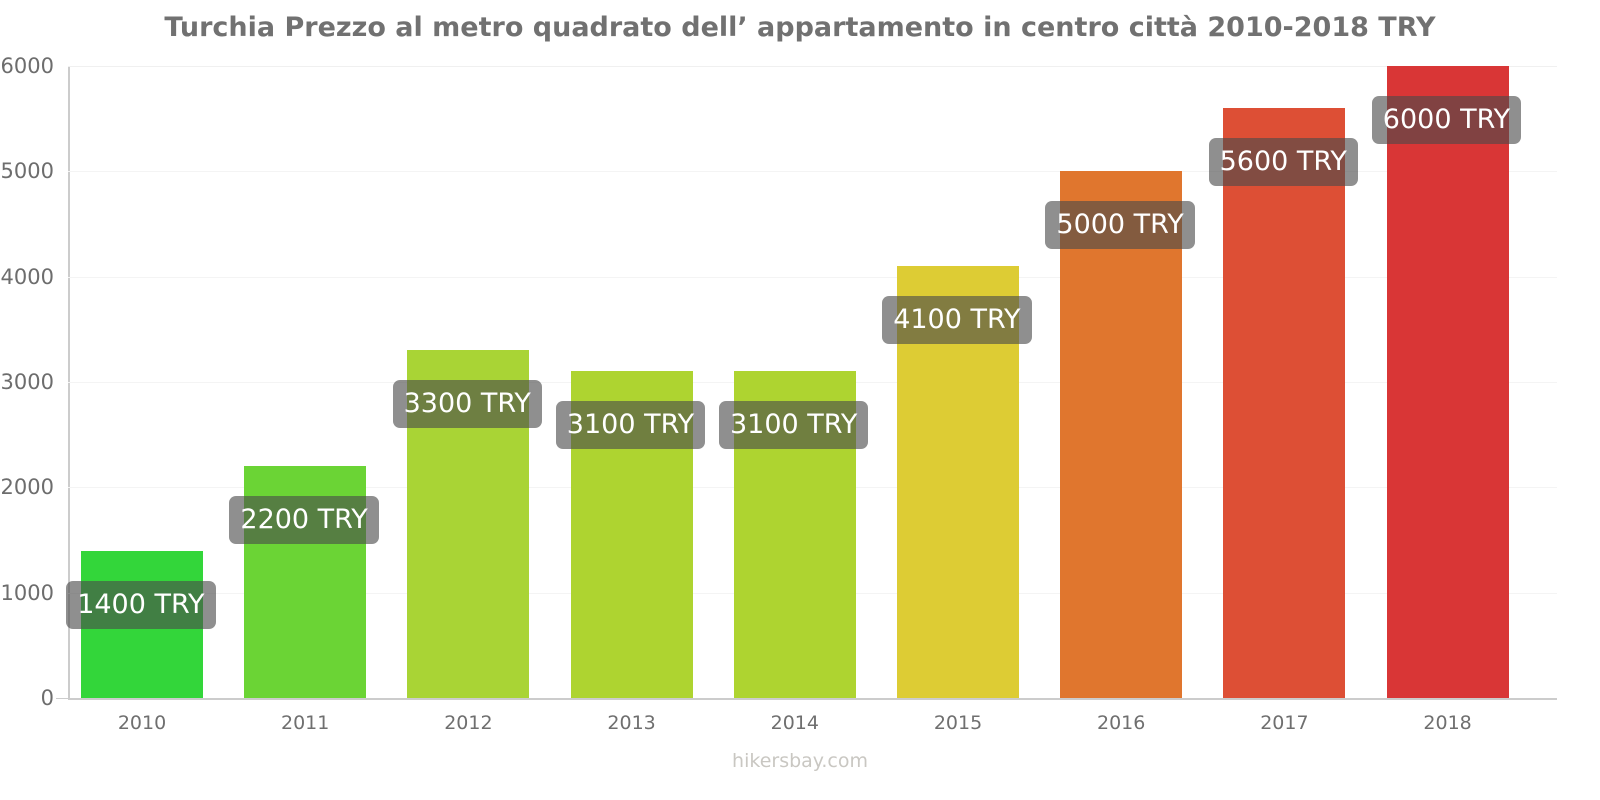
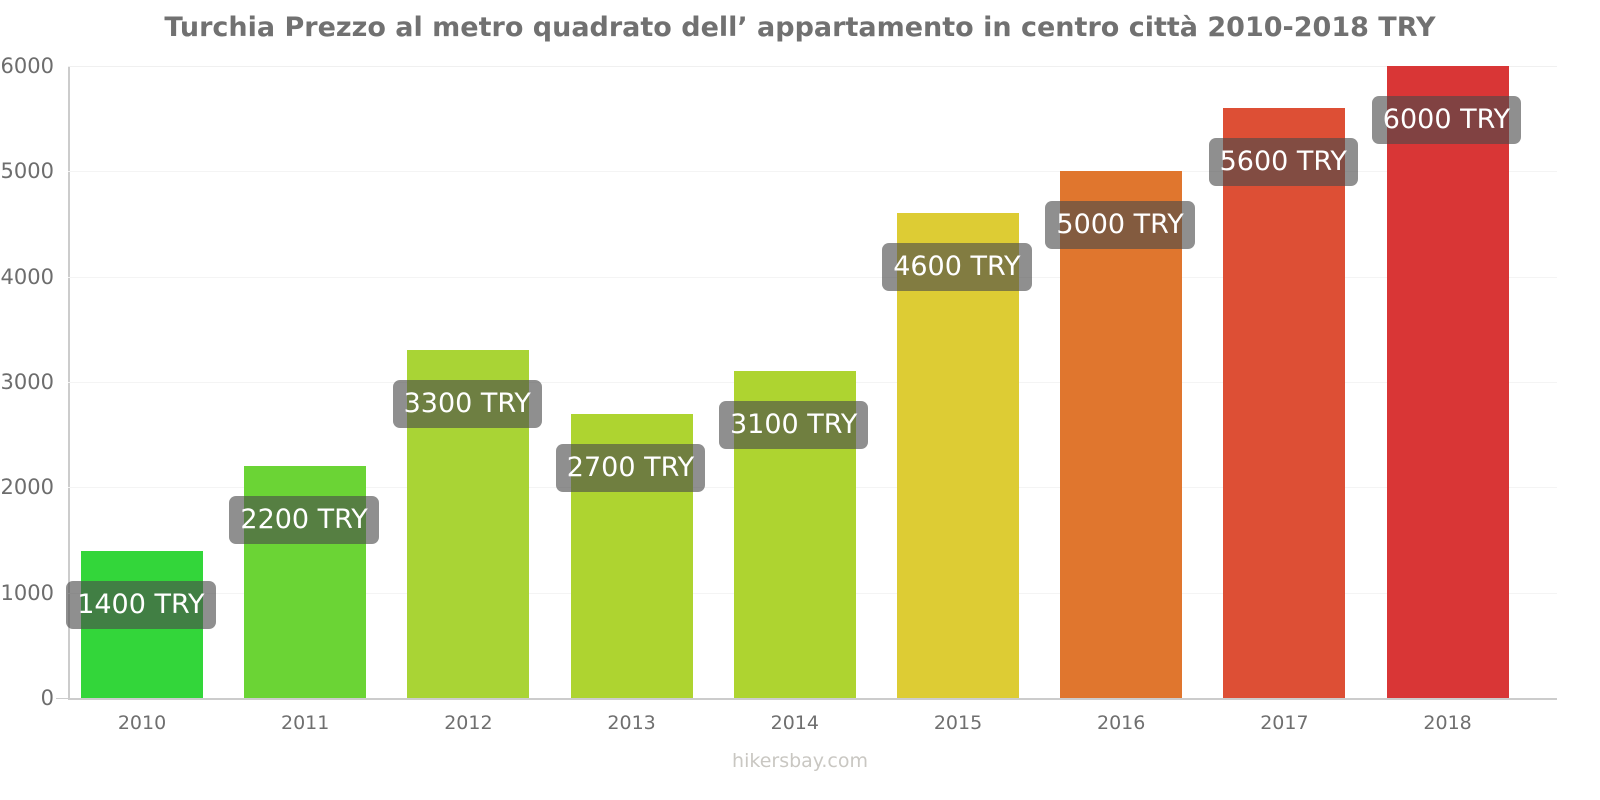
2013: 3100 -> 2700
2015: 4100 -> 4600
